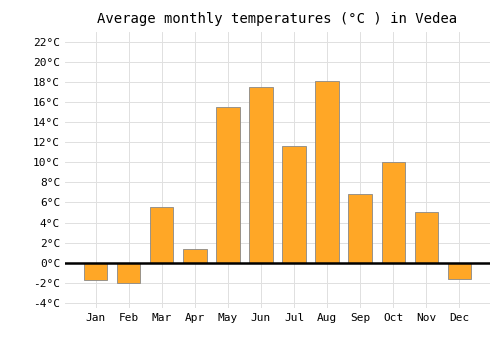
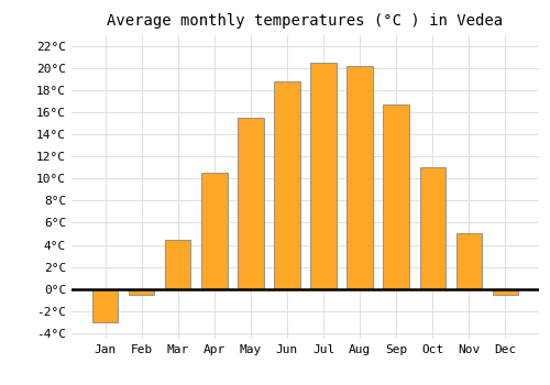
Jan: -1.7°C -> -3.0°C
Feb: -2.0°C -> -0.5°C
Mar: 5.5°C -> 4.5°C
Apr: 1.4°C -> 10.5°C
Jun: 17.5°C -> 18.8°C
Jul: 11.6°C -> 20.5°C
Aug: 18.1°C -> 20.2°C
Sep: 6.8°C -> 16.7°C
Oct: 10.0°C -> 11.0°C
Dec: -1.6°C -> -0.5°C
